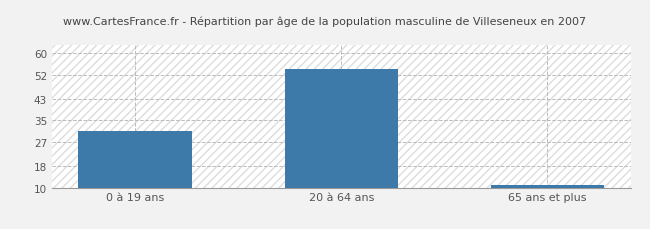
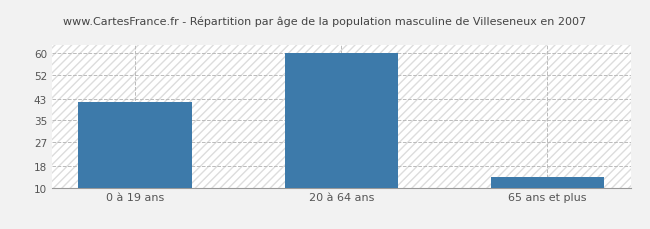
0 à 19 ans: 31 -> 42
20 à 64 ans: 54 -> 60
65 ans et plus: 11 -> 14
